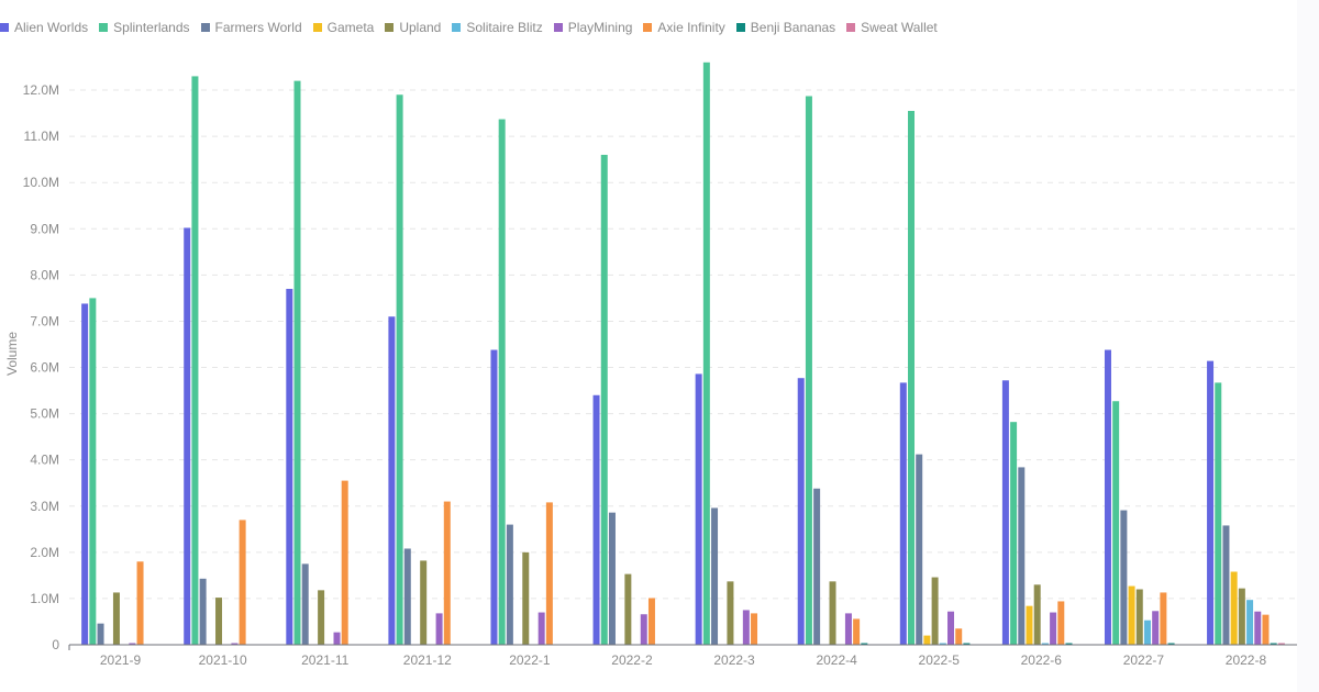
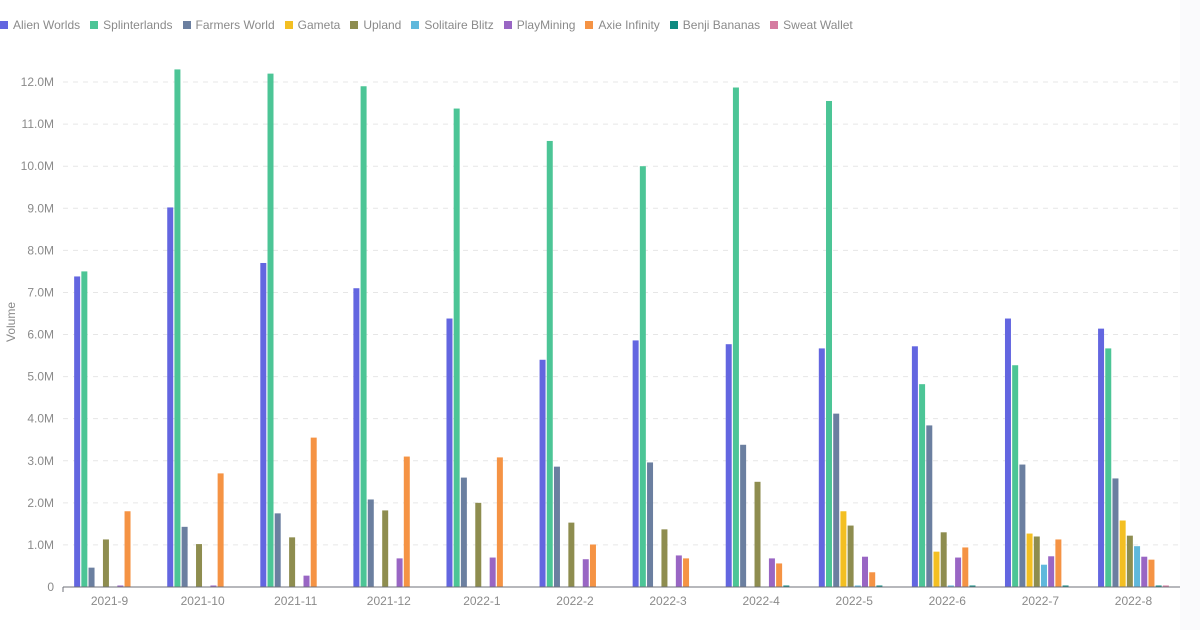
Splinterlands/2022-3: 12.6M -> 10.0M
Upland/2022-4: 1.4M -> 2.5M
Gameta/2022-5: 0.2M -> 1.8M
